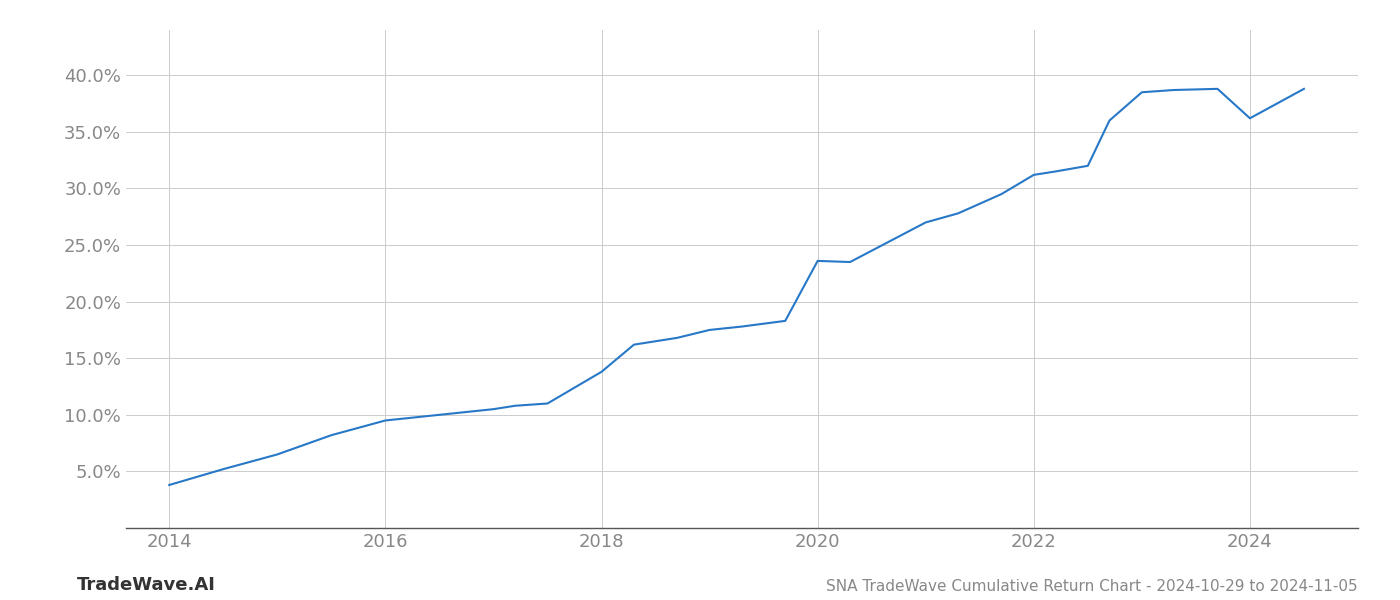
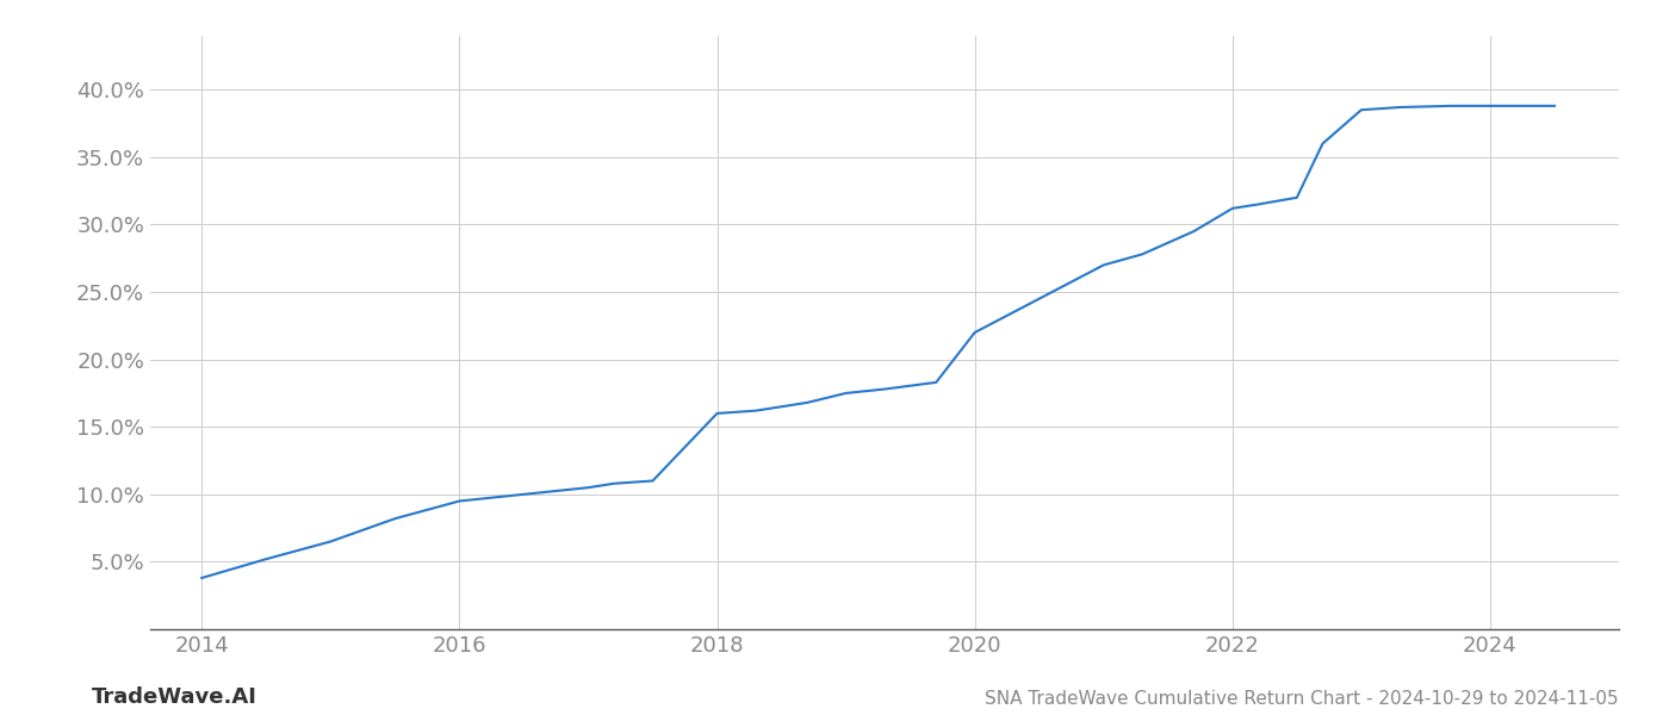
2018: 13.8% -> 16.0%
2020: 23.6% -> 22.0%
2024: 36.2% -> 38.8%
